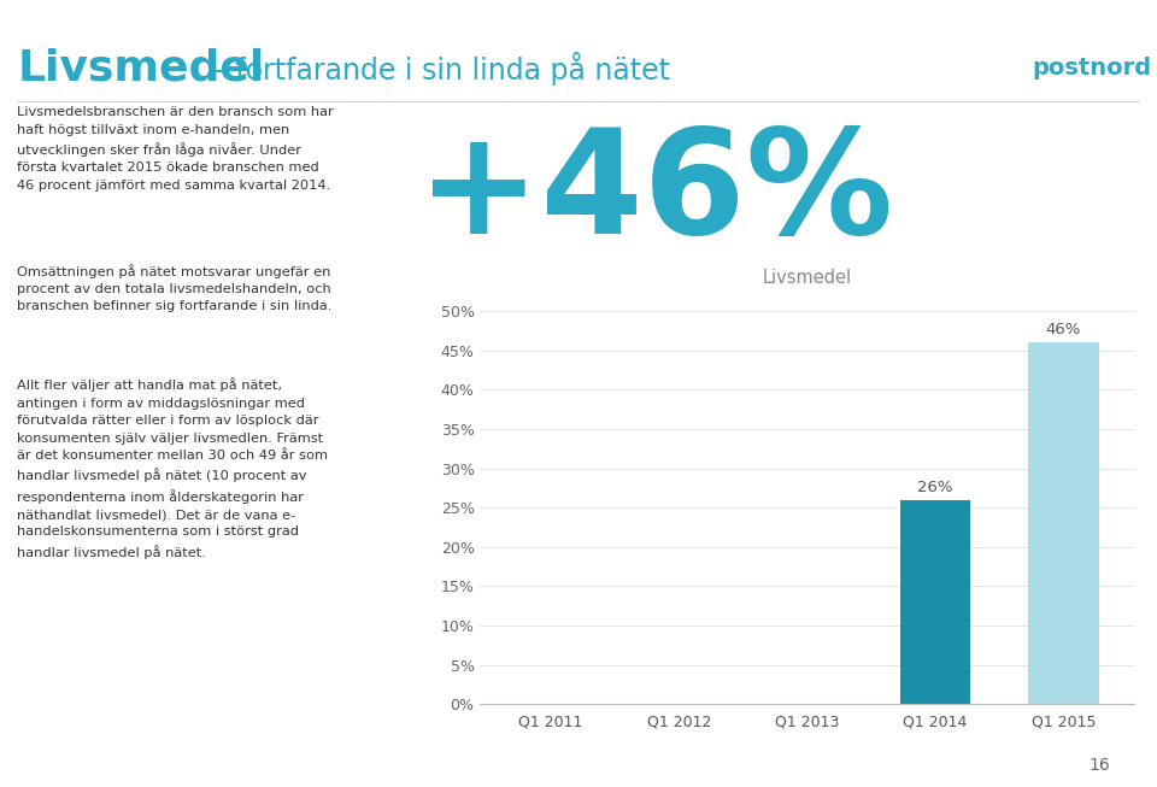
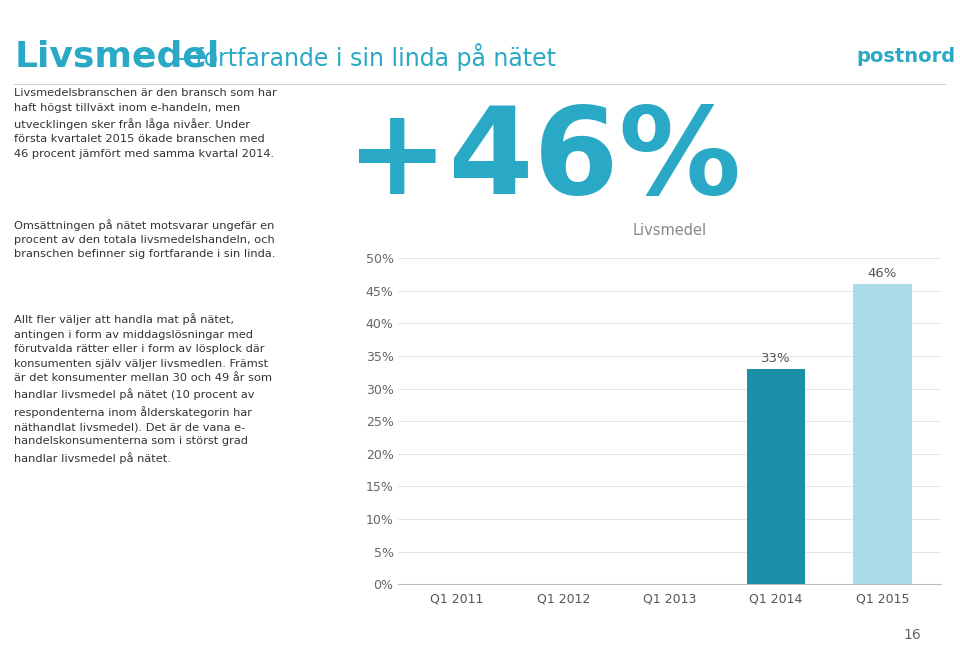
Q1 2014: 26% -> 33%
